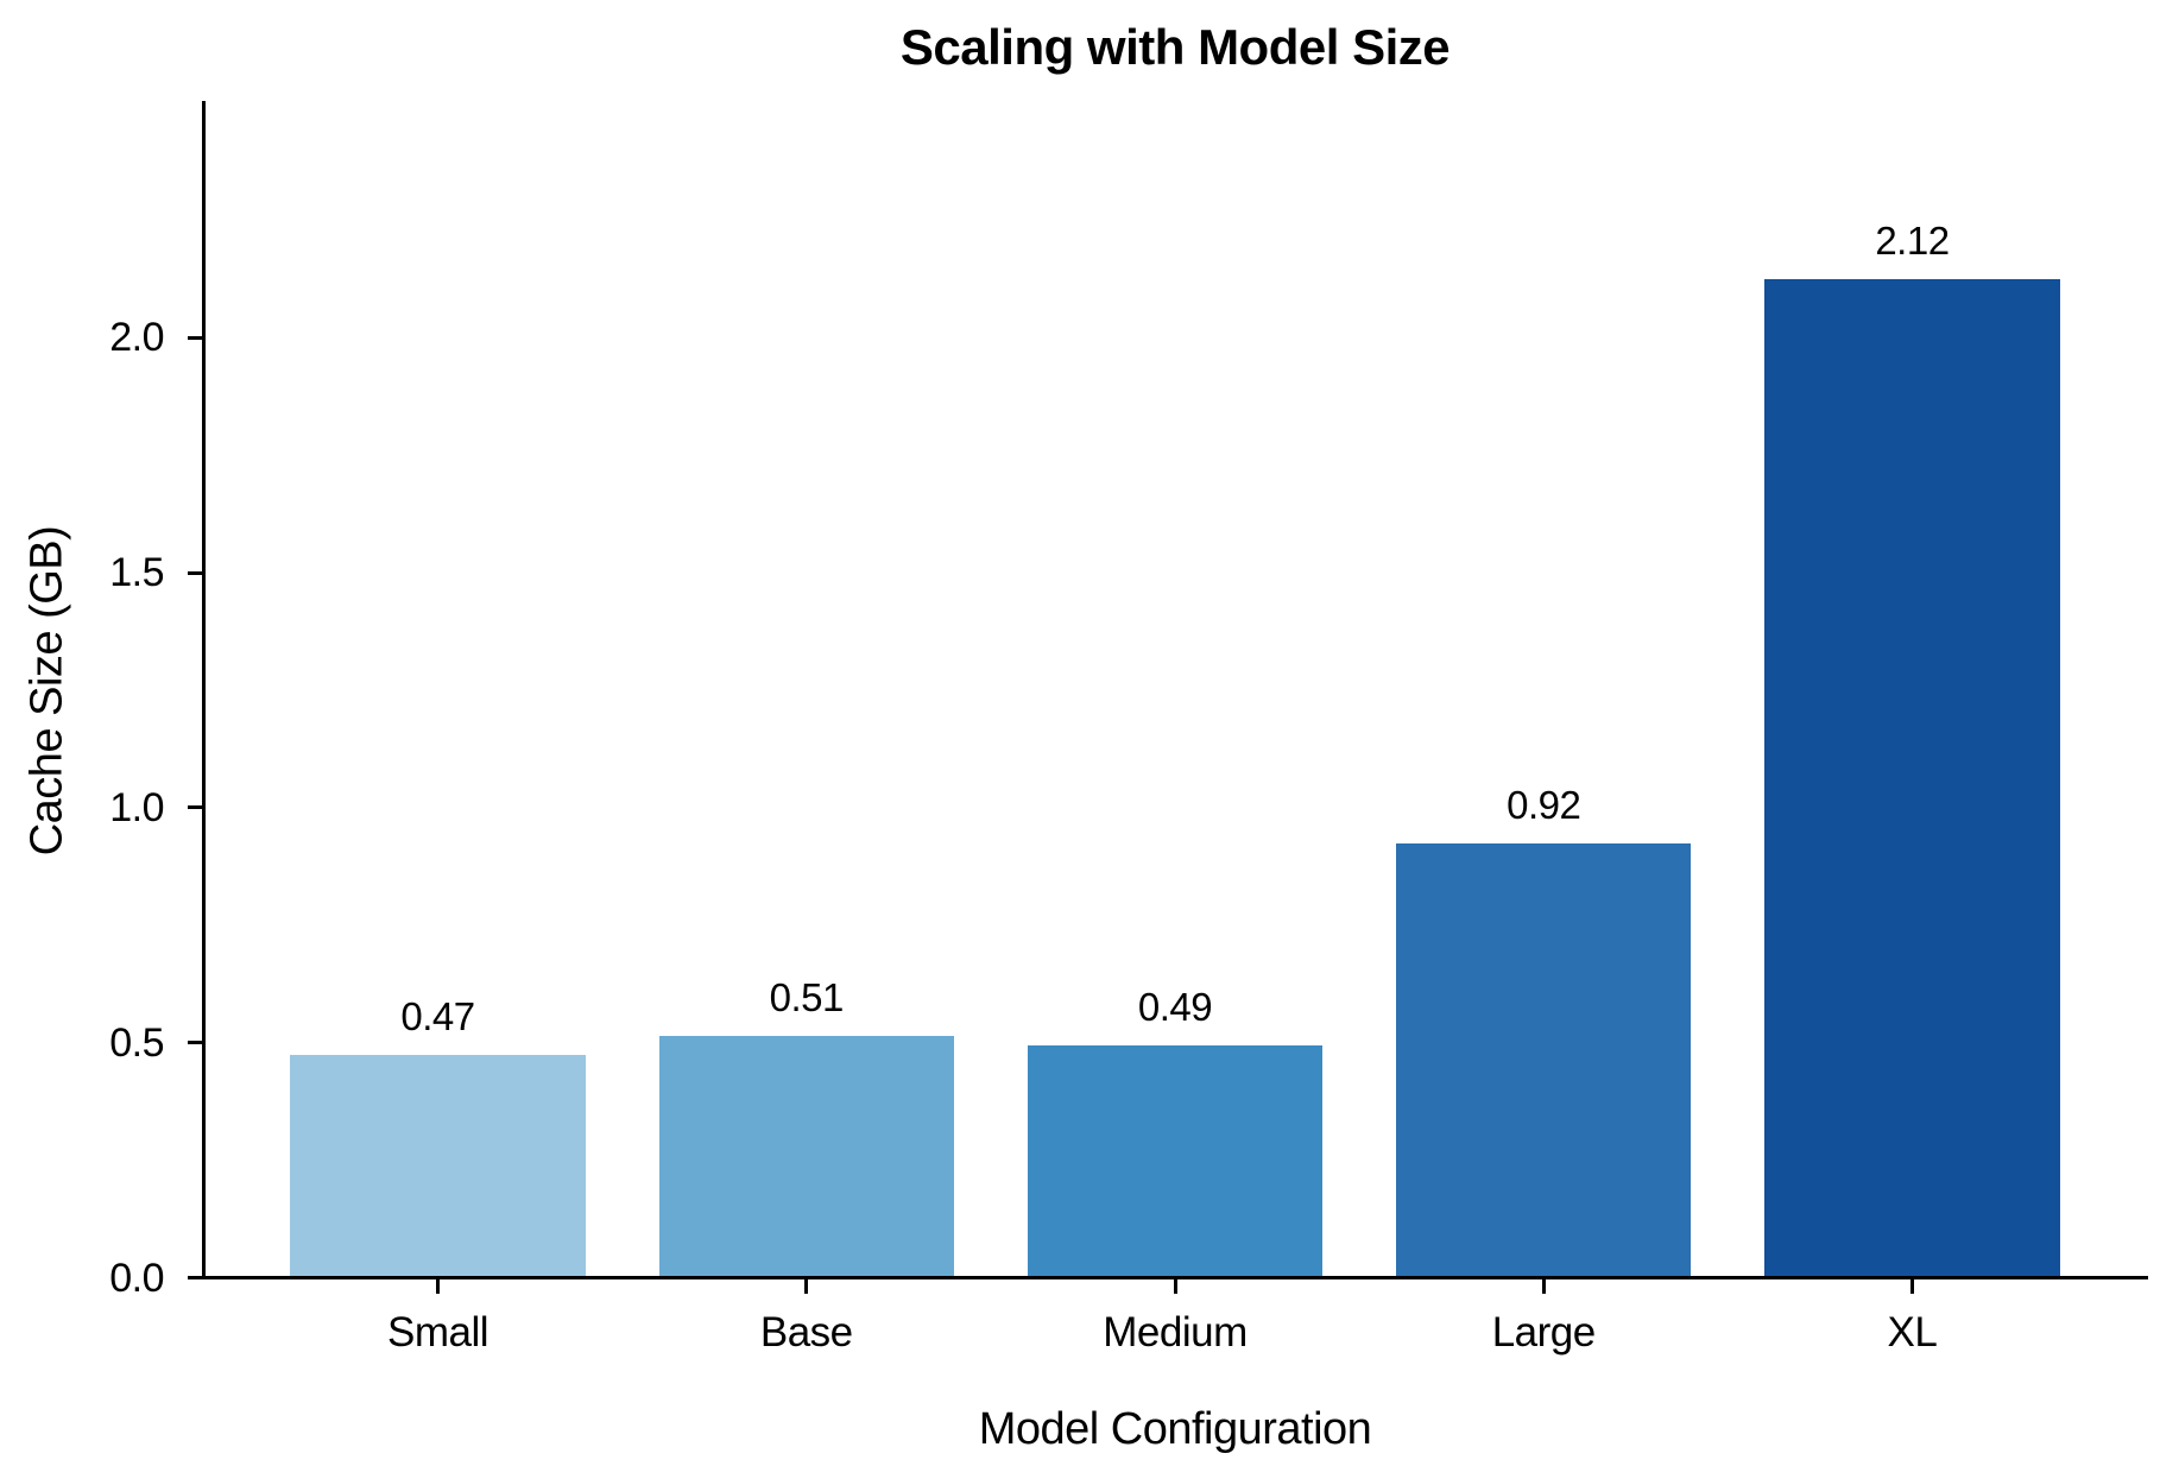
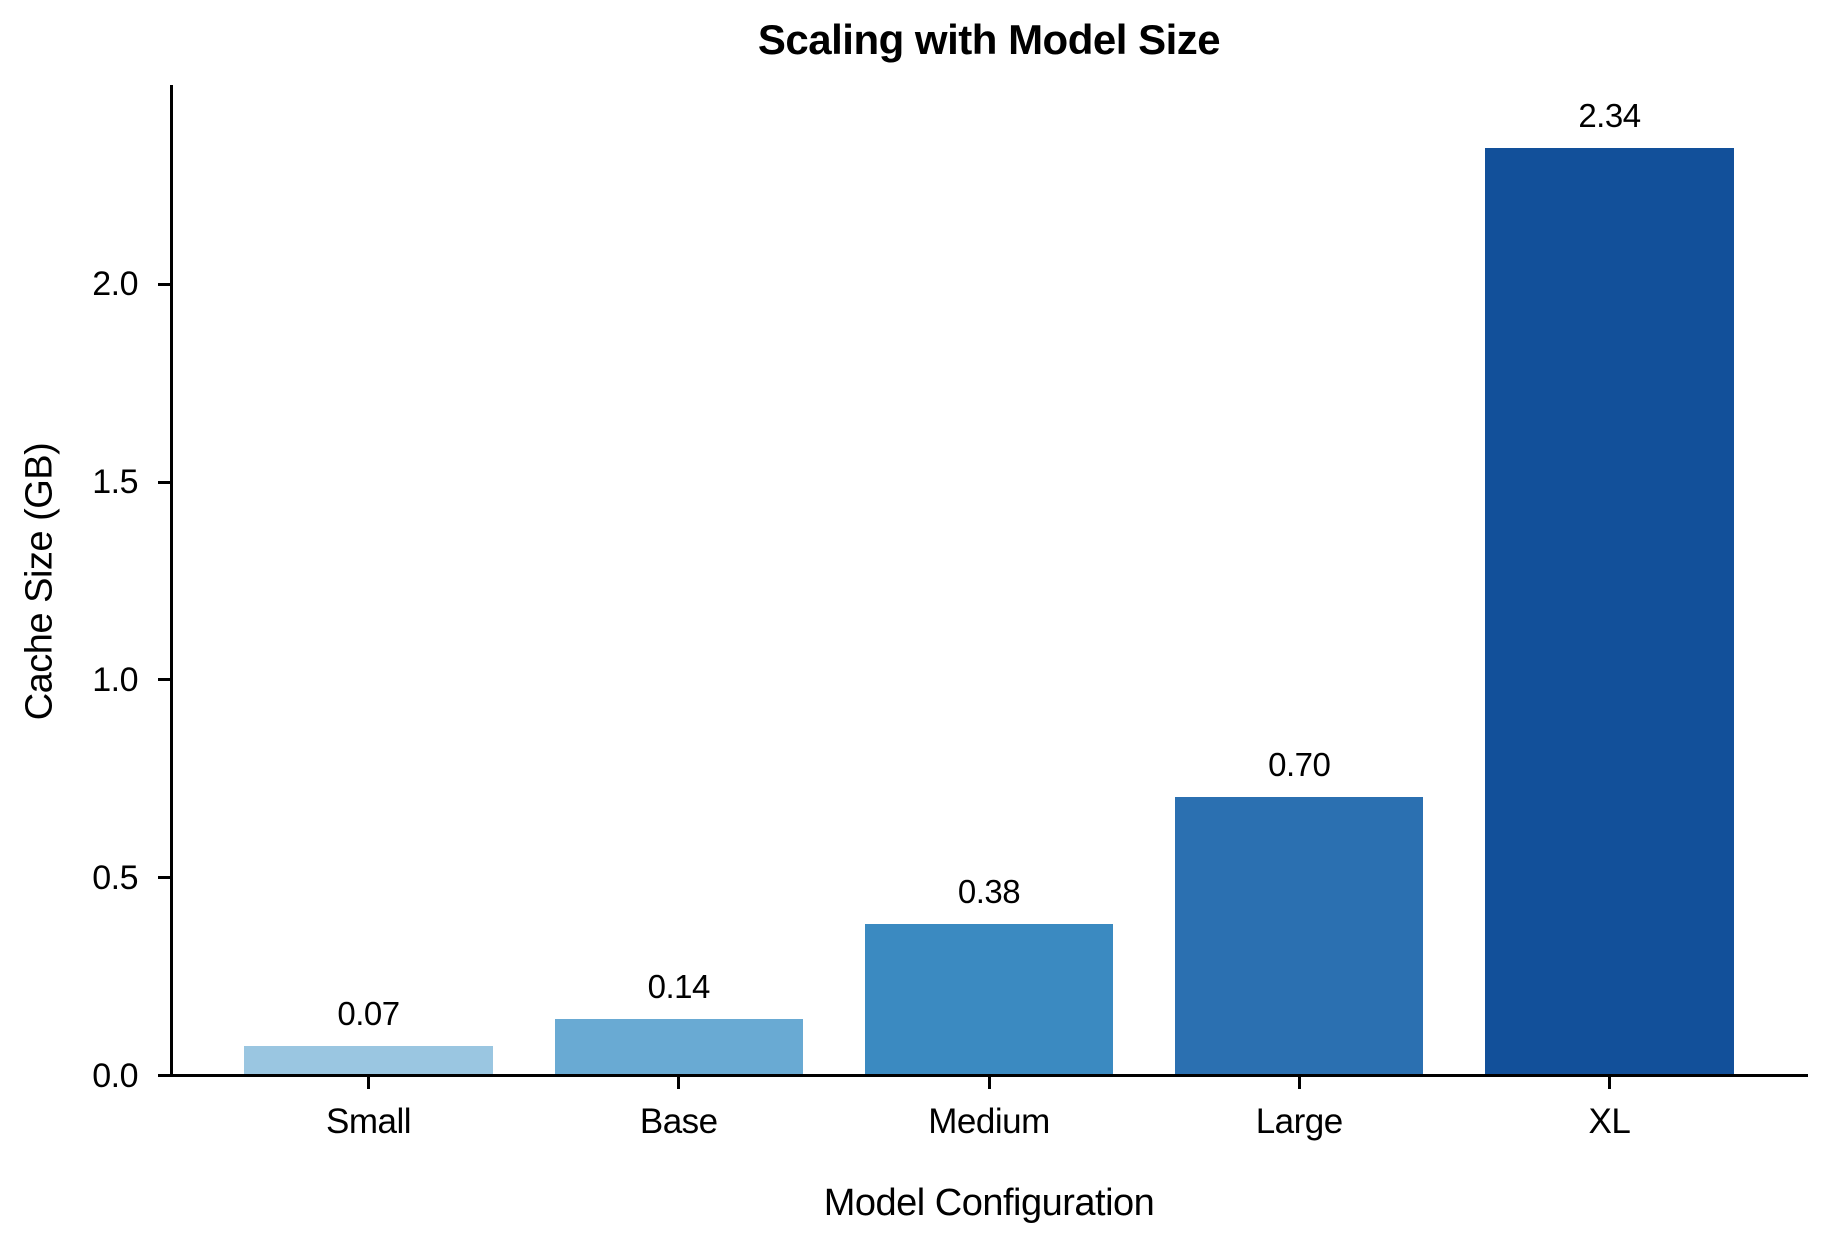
Small: 0.47 -> 0.07
Base: 0.51 -> 0.14
Medium: 0.49 -> 0.38
Large: 0.92 -> 0.70
XL: 2.12 -> 2.34
